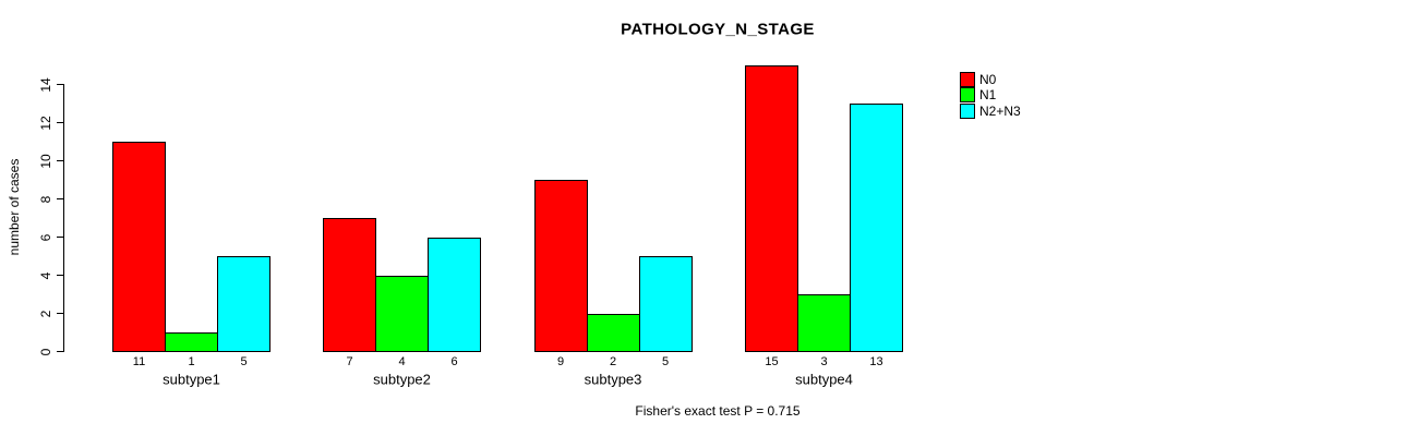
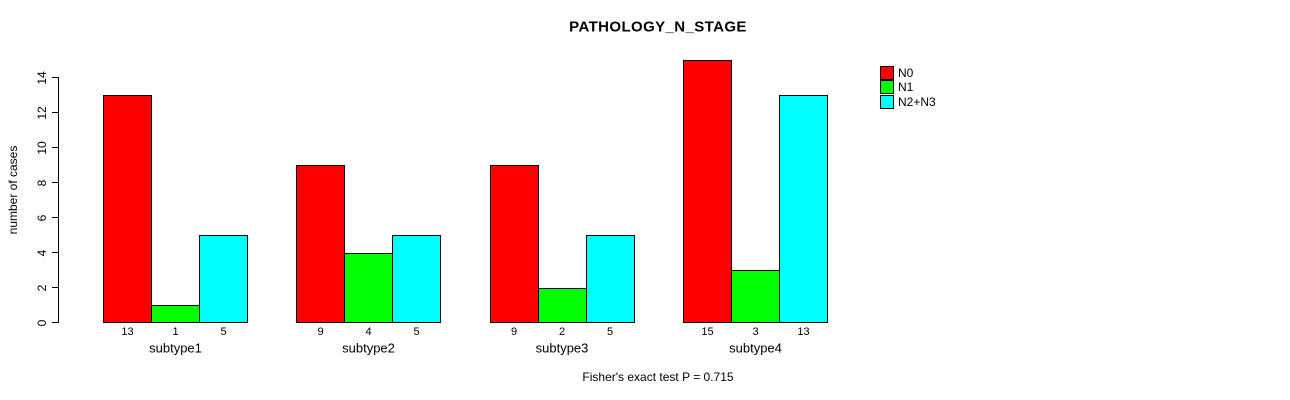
N0/subtype1: 11 -> 13
N0/subtype2: 7 -> 9
N2+N3/subtype2: 6 -> 5
